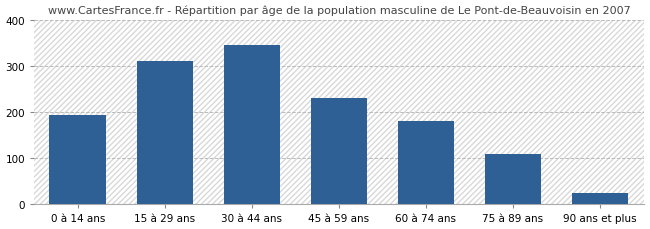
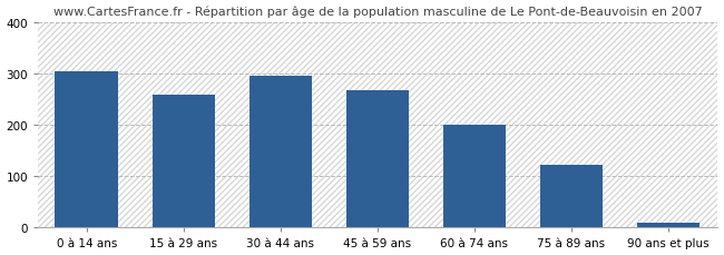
0 à 14 ans: 195 -> 305
15 à 29 ans: 310 -> 260
30 à 44 ans: 345 -> 296
45 à 59 ans: 230 -> 268
60 à 74 ans: 180 -> 200
75 à 89 ans: 110 -> 122
90 ans et plus: 25 -> 10
